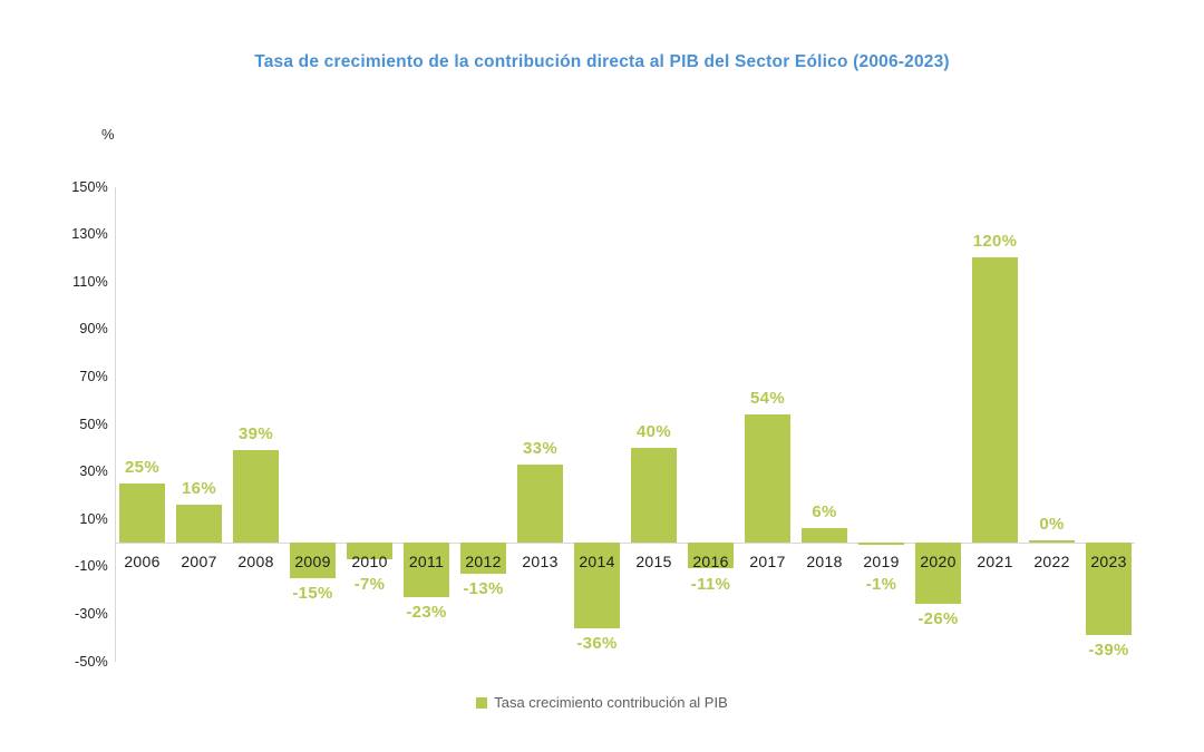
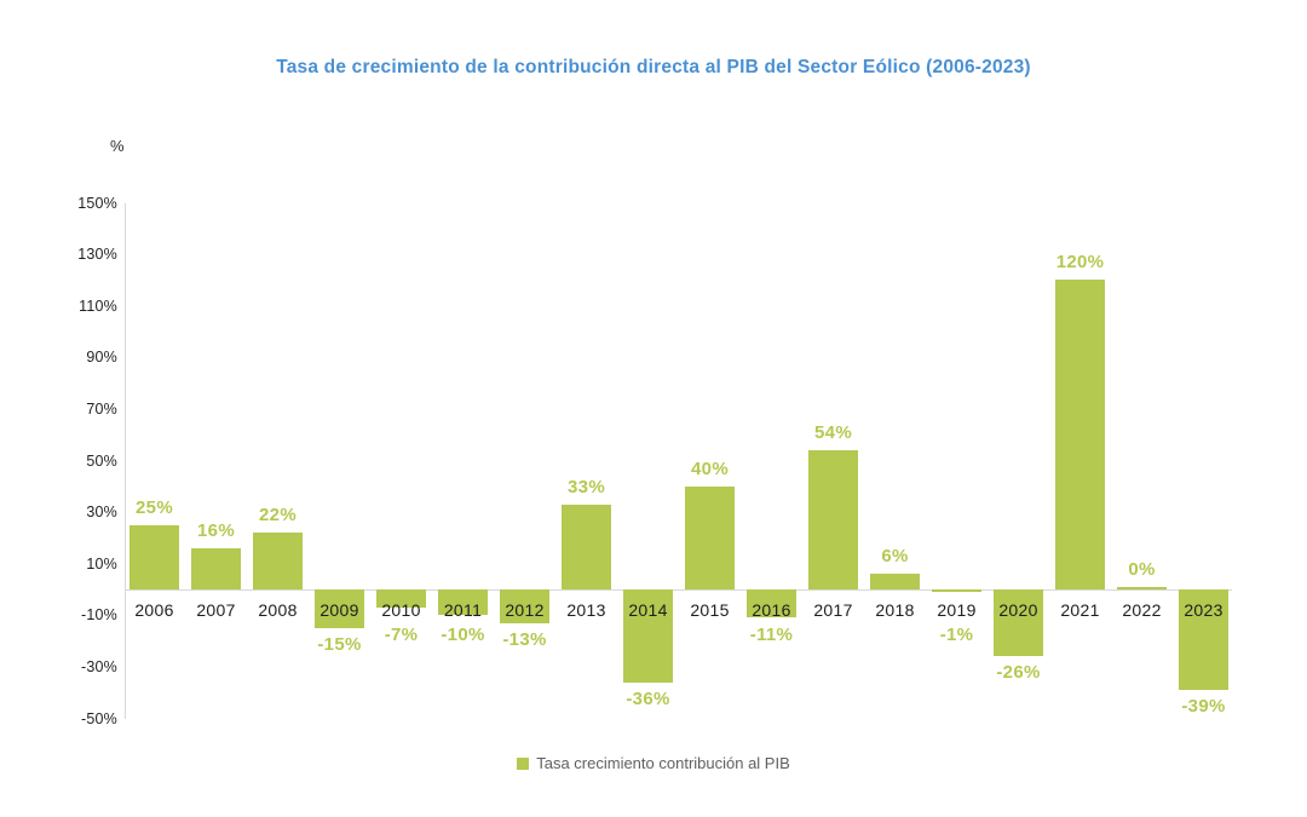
2008: 39% -> 22%
2011: -23% -> -10%
